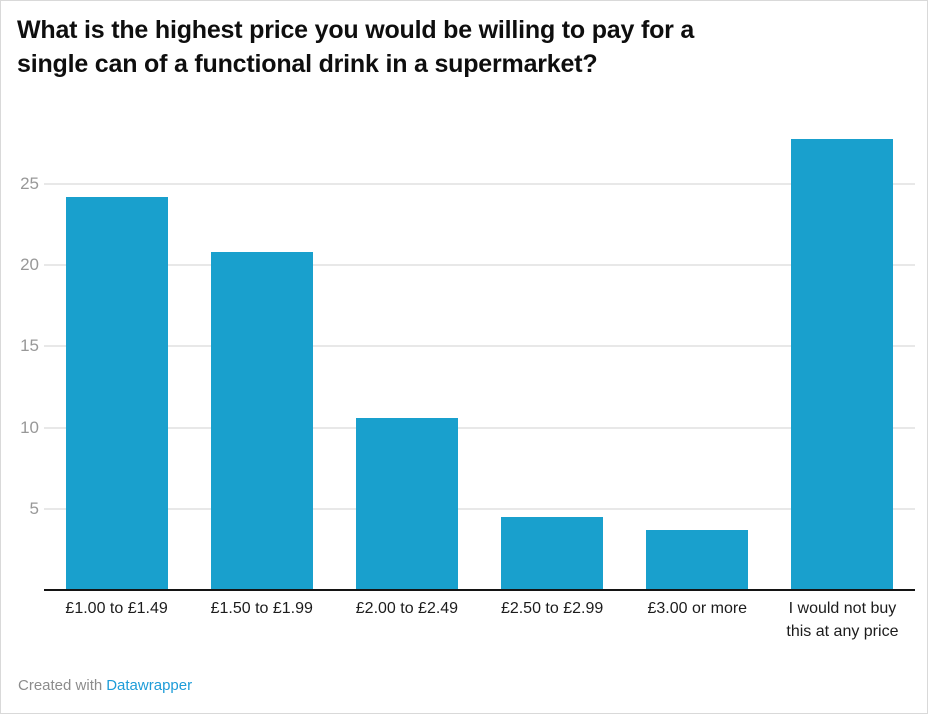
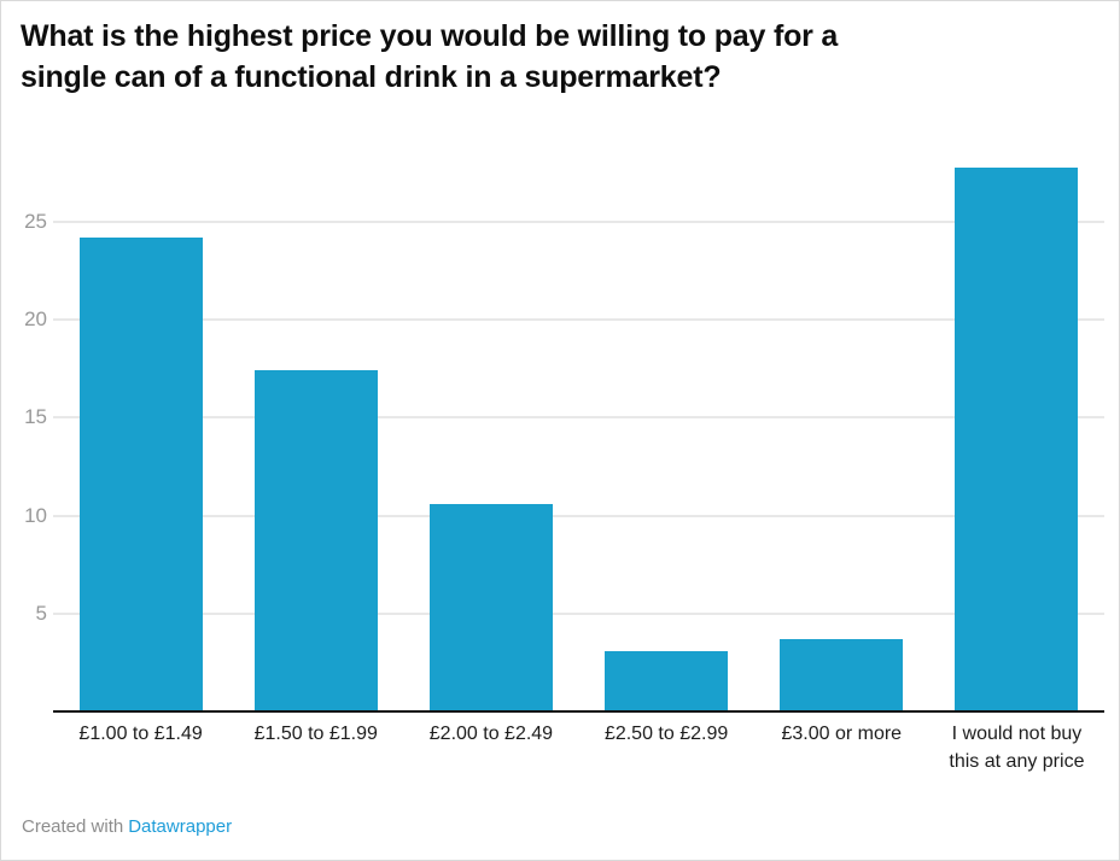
£1.50 to £1.99: 20.8 -> 17.4
£2.50 to £2.99: 4.5 -> 3.1
